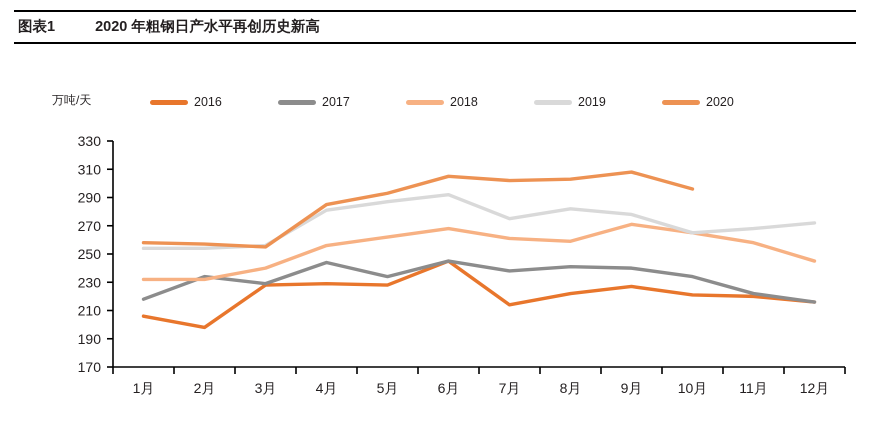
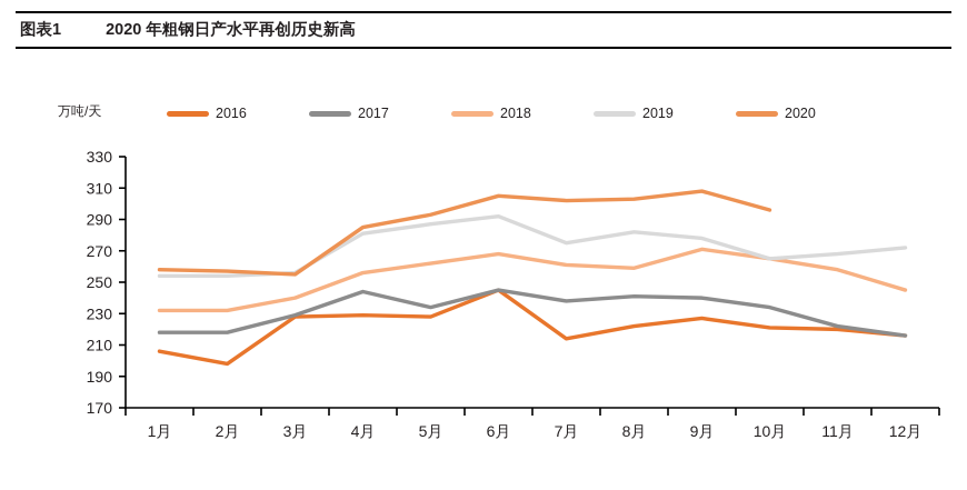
2017/2月: 234 -> 218
